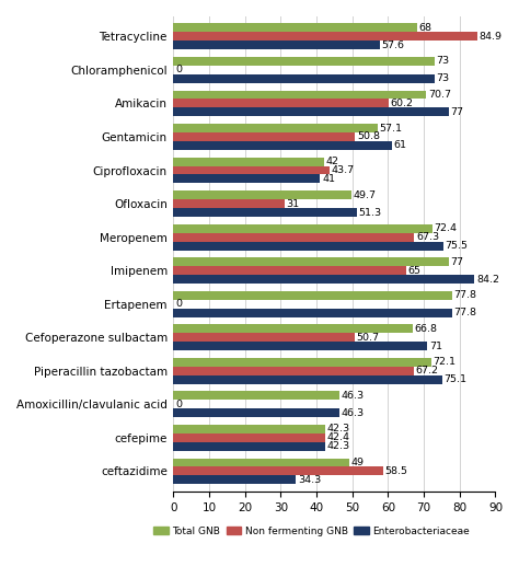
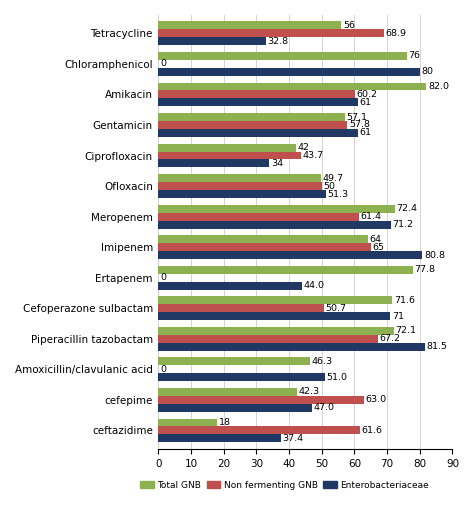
Total GNB/Tetracycline: 68 -> 56
Non fermenting GNB/Tetracycline: 84.9 -> 68.9
Enterobacteriaceae/Tetracycline: 57.6 -> 32.8
Total GNB/Chloramphenicol: 73 -> 76
Enterobacteriaceae/Chloramphenicol: 73 -> 80
Total GNB/Amikacin: 70.7 -> 82.0
Enterobacteriaceae/Amikacin: 77 -> 61
Non fermenting GNB/Gentamicin: 50.8 -> 57.8
Enterobacteriaceae/Ciprofloxacin: 41 -> 34
Non fermenting GNB/Ofloxacin: 31 -> 50
Non fermenting GNB/Meropenem: 67.3 -> 61.4
Enterobacteriaceae/Meropenem: 75.5 -> 71.2
Total GNB/Imipenem: 77 -> 64
Enterobacteriaceae/Imipenem: 84.2 -> 80.8
Enterobacteriaceae/Ertapenem: 77.8 -> 44.0
Total GNB/Cefoperazone sulbactam: 66.8 -> 71.6
Enterobacteriaceae/Piperacillin tazobactam: 75.1 -> 81.5
Enterobacteriaceae/Amoxicillin/clavulanic acid: 46.3 -> 51.0
Non fermenting GNB/cefepime: 42.4 -> 63.0
Enterobacteriaceae/cefepime: 42.3 -> 47.0
Total GNB/ceftazidime: 49 -> 18
Non fermenting GNB/ceftazidime: 58.5 -> 61.6
Enterobacteriaceae/ceftazidime: 34.3 -> 37.4
